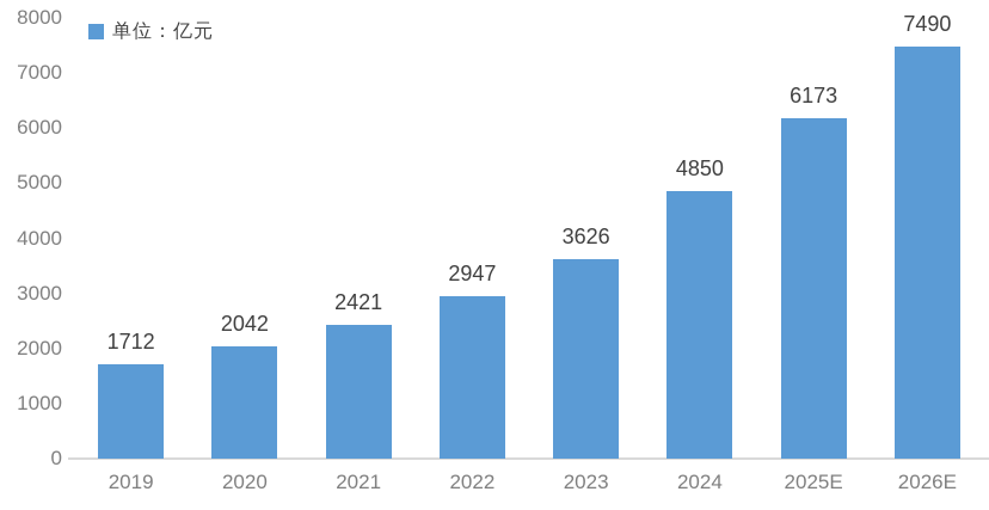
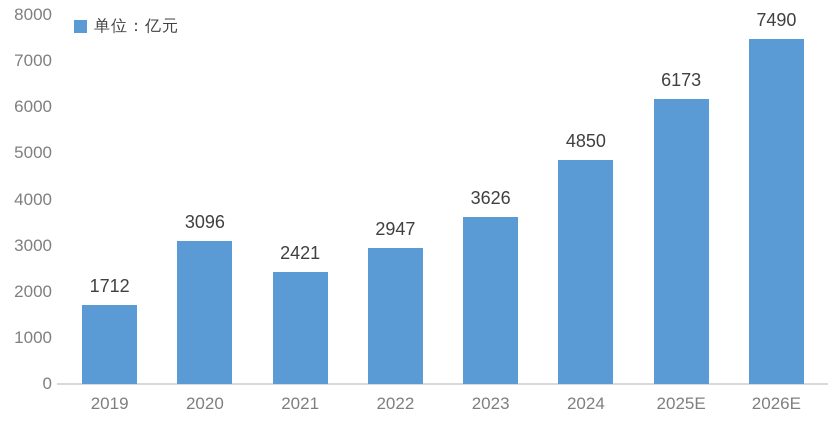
2020: 2042 -> 3096
